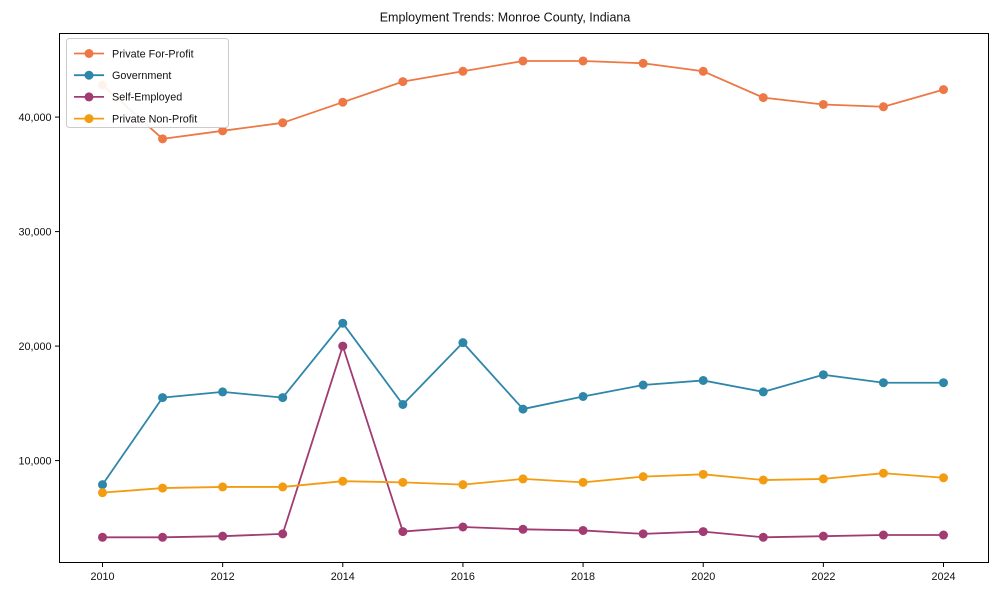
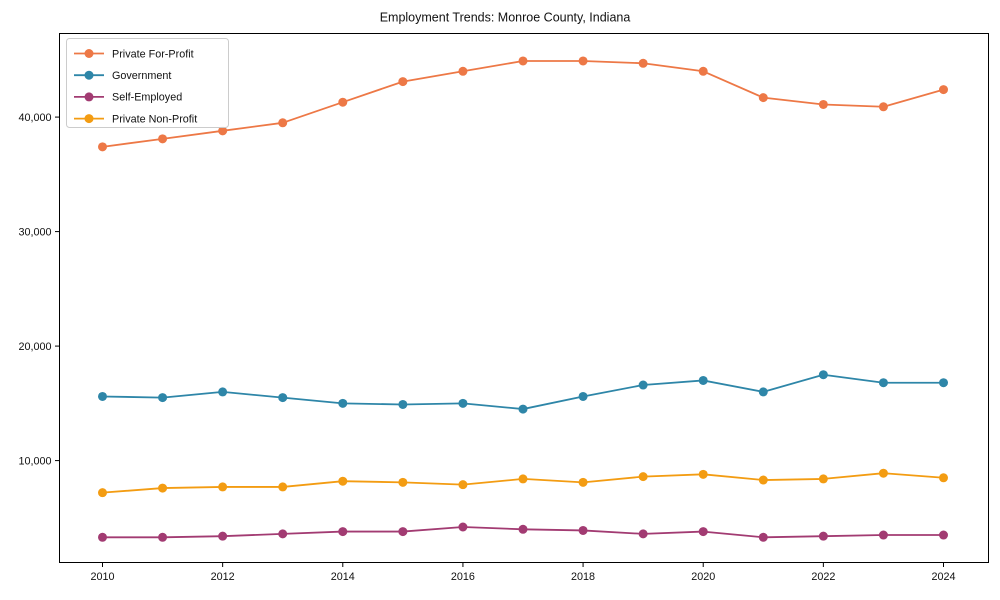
Private For-Profit/2010: 42800 -> 37400
Government/2010: 7900 -> 15600
Government/2014: 22000 -> 15000
Self-Employed/2014: 20000 -> 3800
Government/2016: 20300 -> 15000
